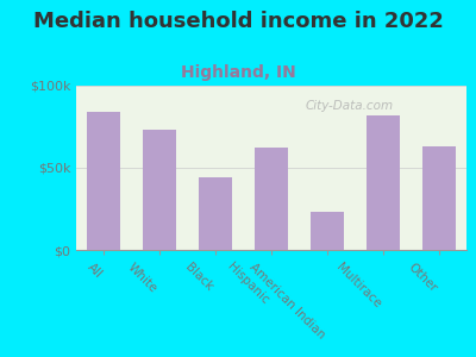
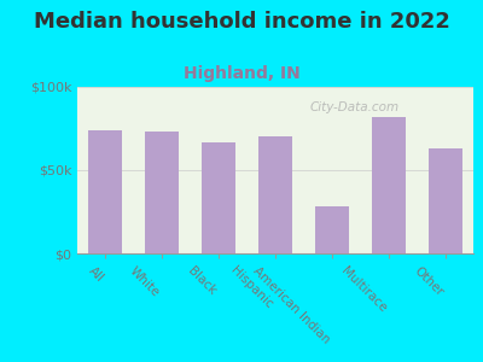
All: $84k -> $74k
Black: $44k -> $67k
Hispanic: $62k -> $70k
American Indian: $23k -> $28k
